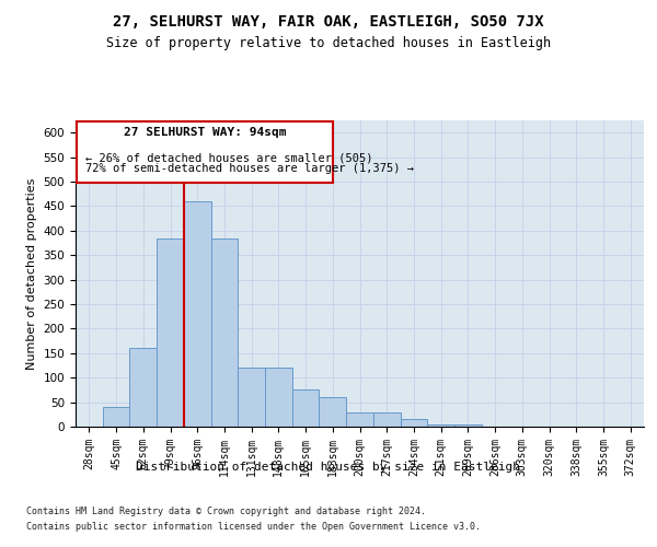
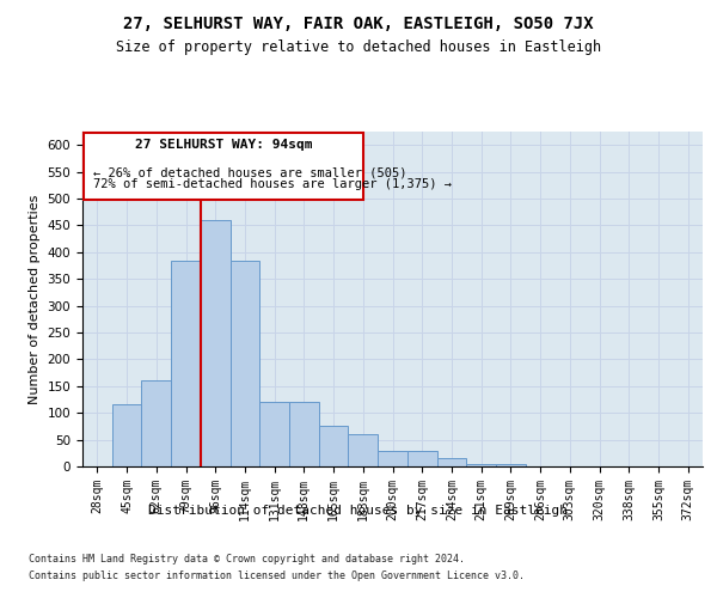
45sqm: 40 -> 115
